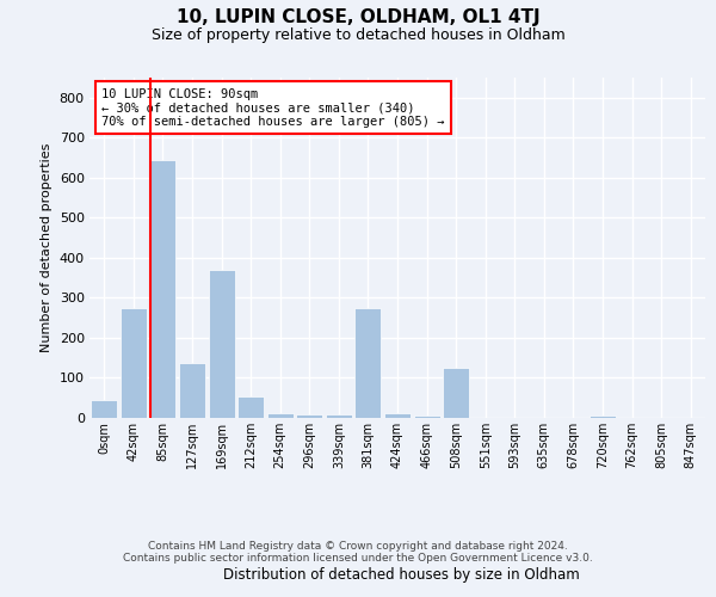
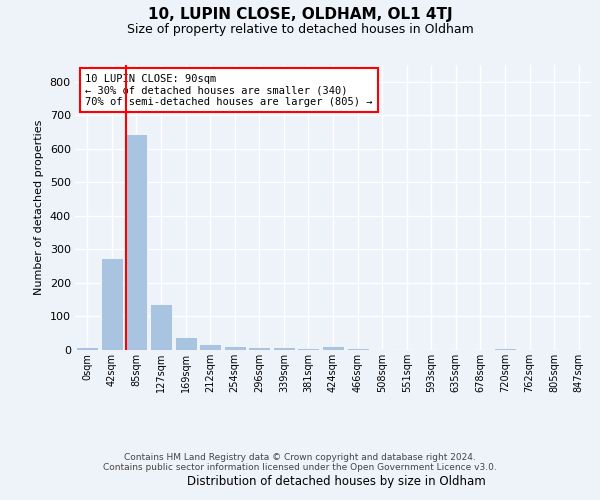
0sqm: 45 -> 8
169sqm: 370 -> 38
212sqm: 55 -> 18
381sqm: 275 -> 5
508sqm: 125 -> 2
